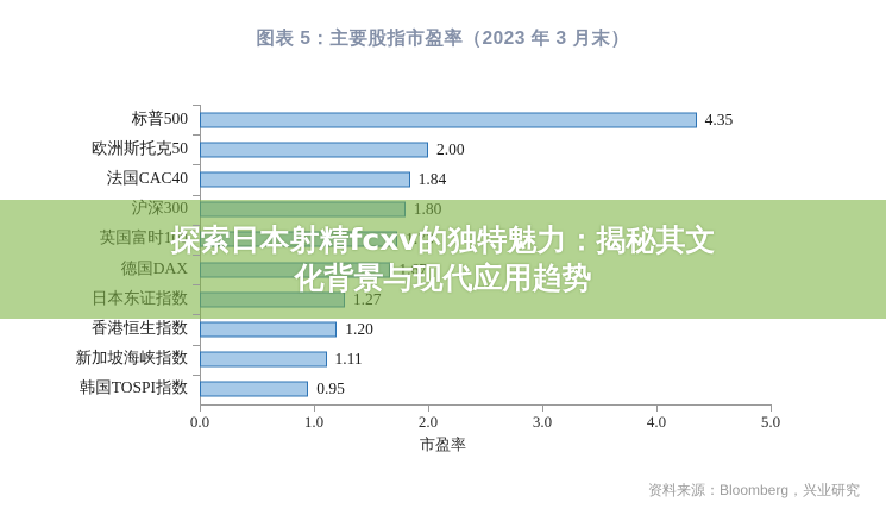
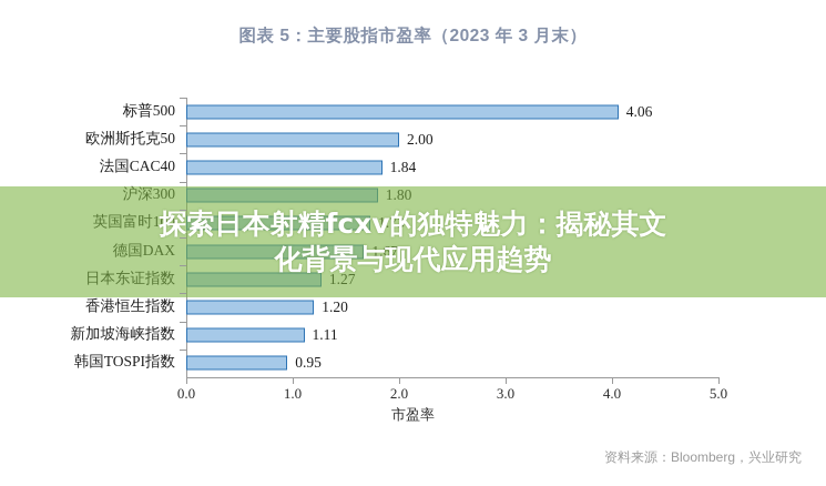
标普500: 4.35 -> 4.06
